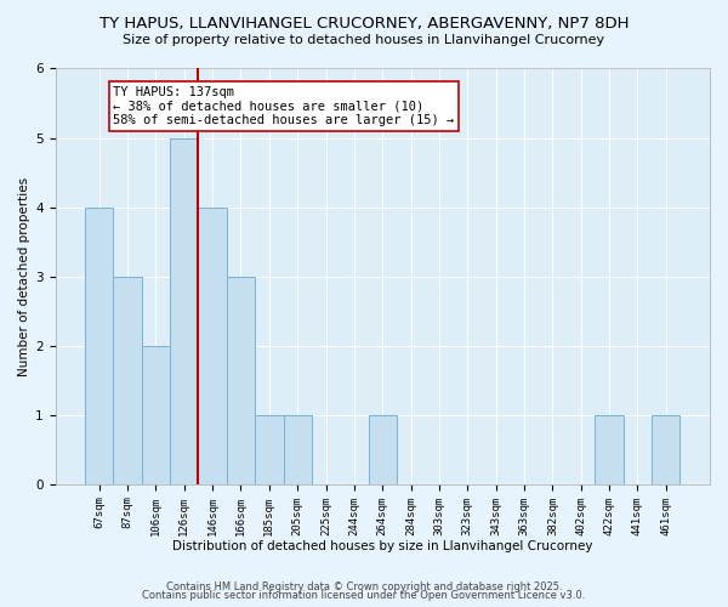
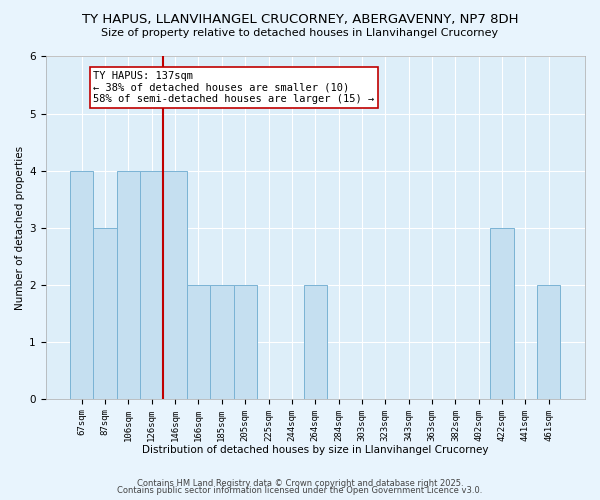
106sqm: 2 -> 4
126sqm: 5 -> 4
166sqm: 3 -> 2
185sqm: 1 -> 2
205sqm: 1 -> 2
264sqm: 1 -> 2
422sqm: 1 -> 3
461sqm: 1 -> 2
